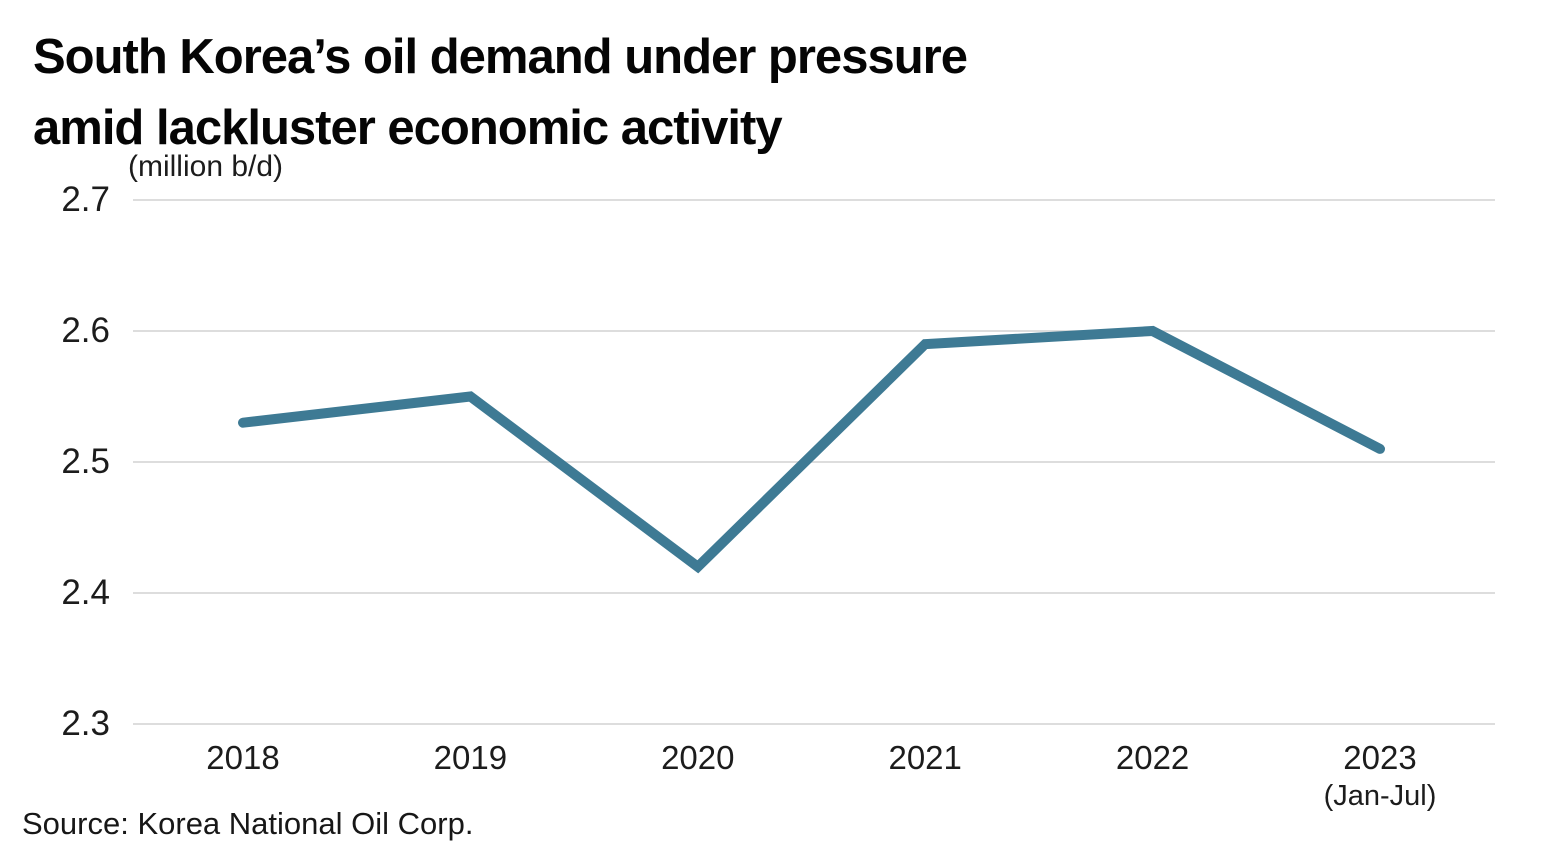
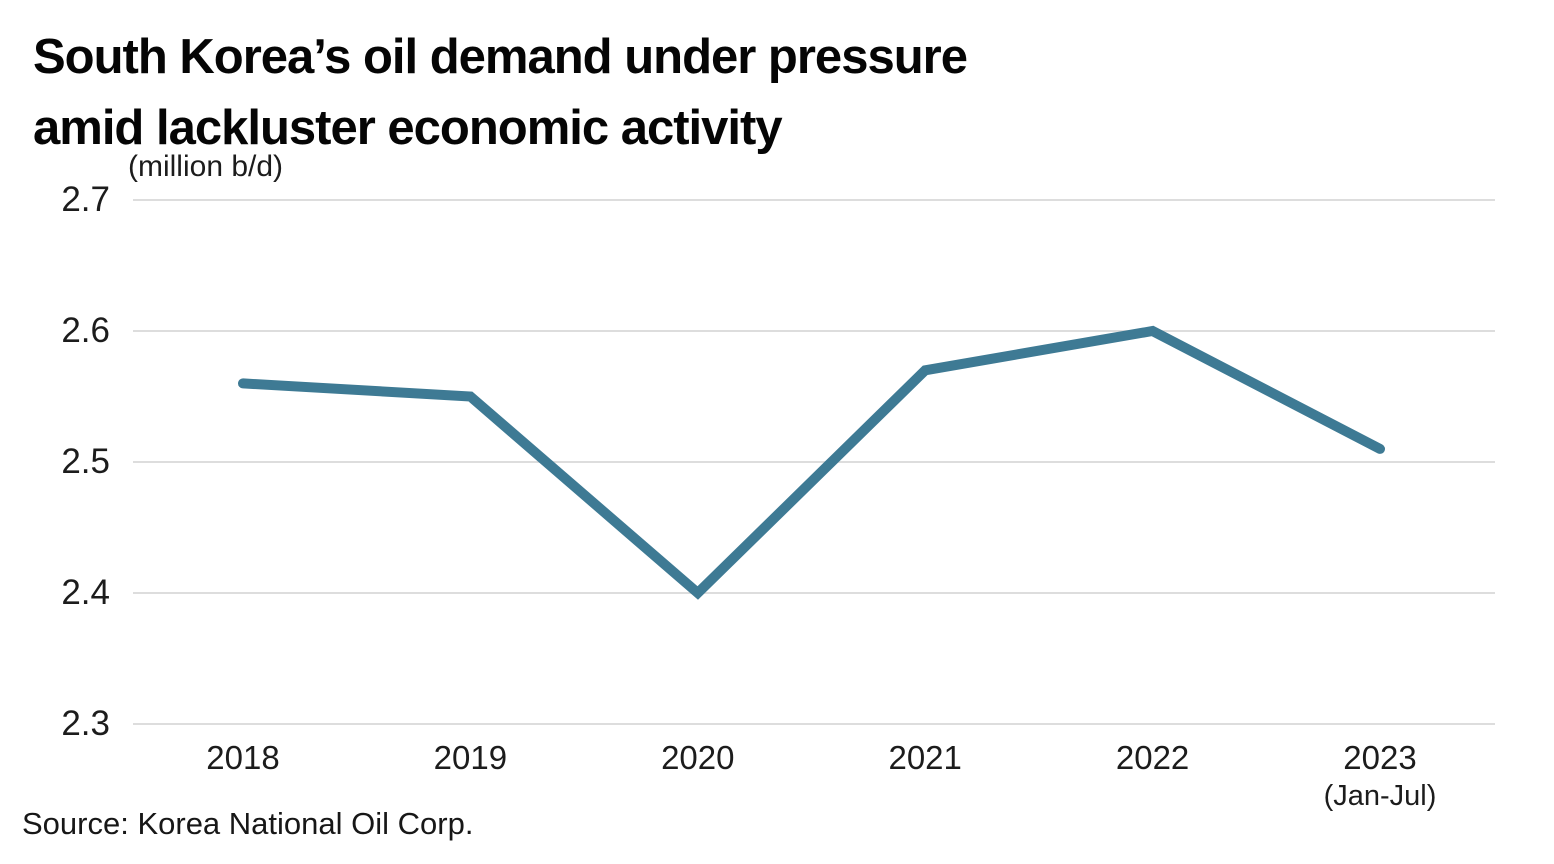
2018: 2.53 -> 2.56
2020: 2.42 -> 2.40
2021: 2.59 -> 2.57
